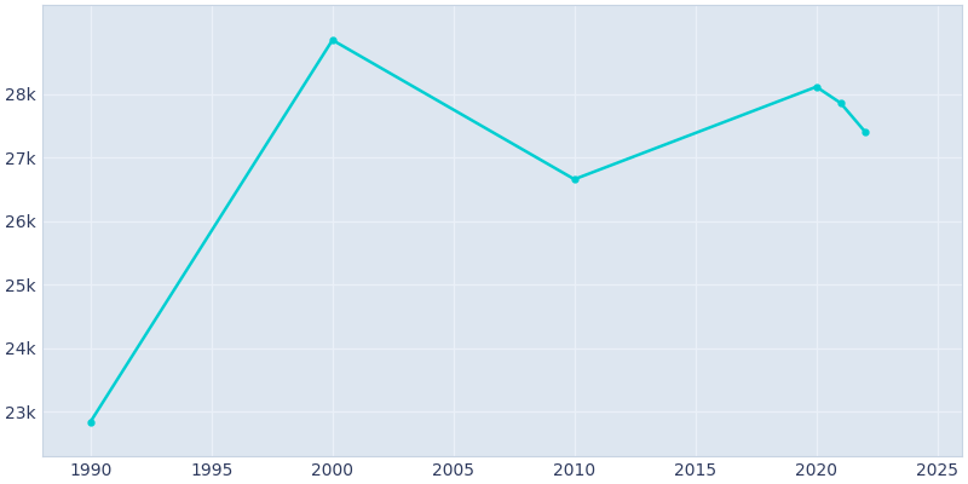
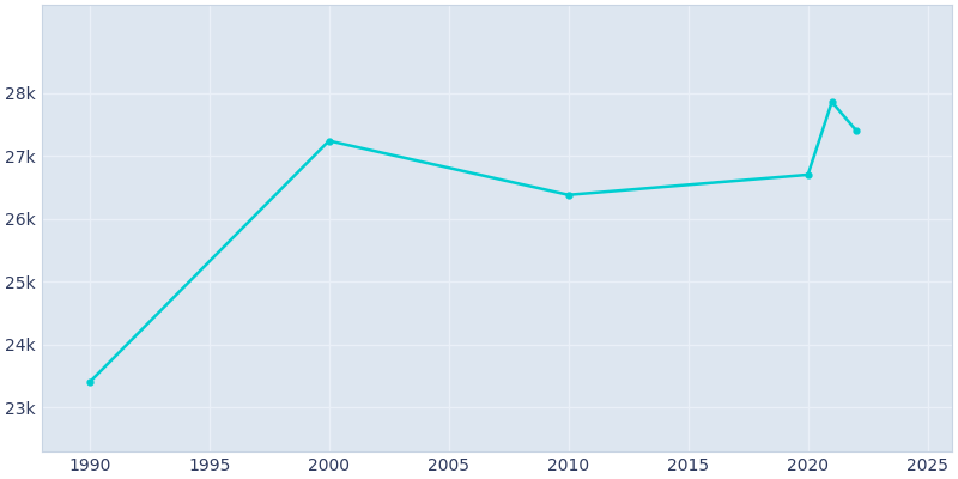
1990: 22.84k -> 23.40k
2000: 28.85k -> 27.24k
2010: 26.66k -> 26.38k
2020: 28.11k -> 26.70k
